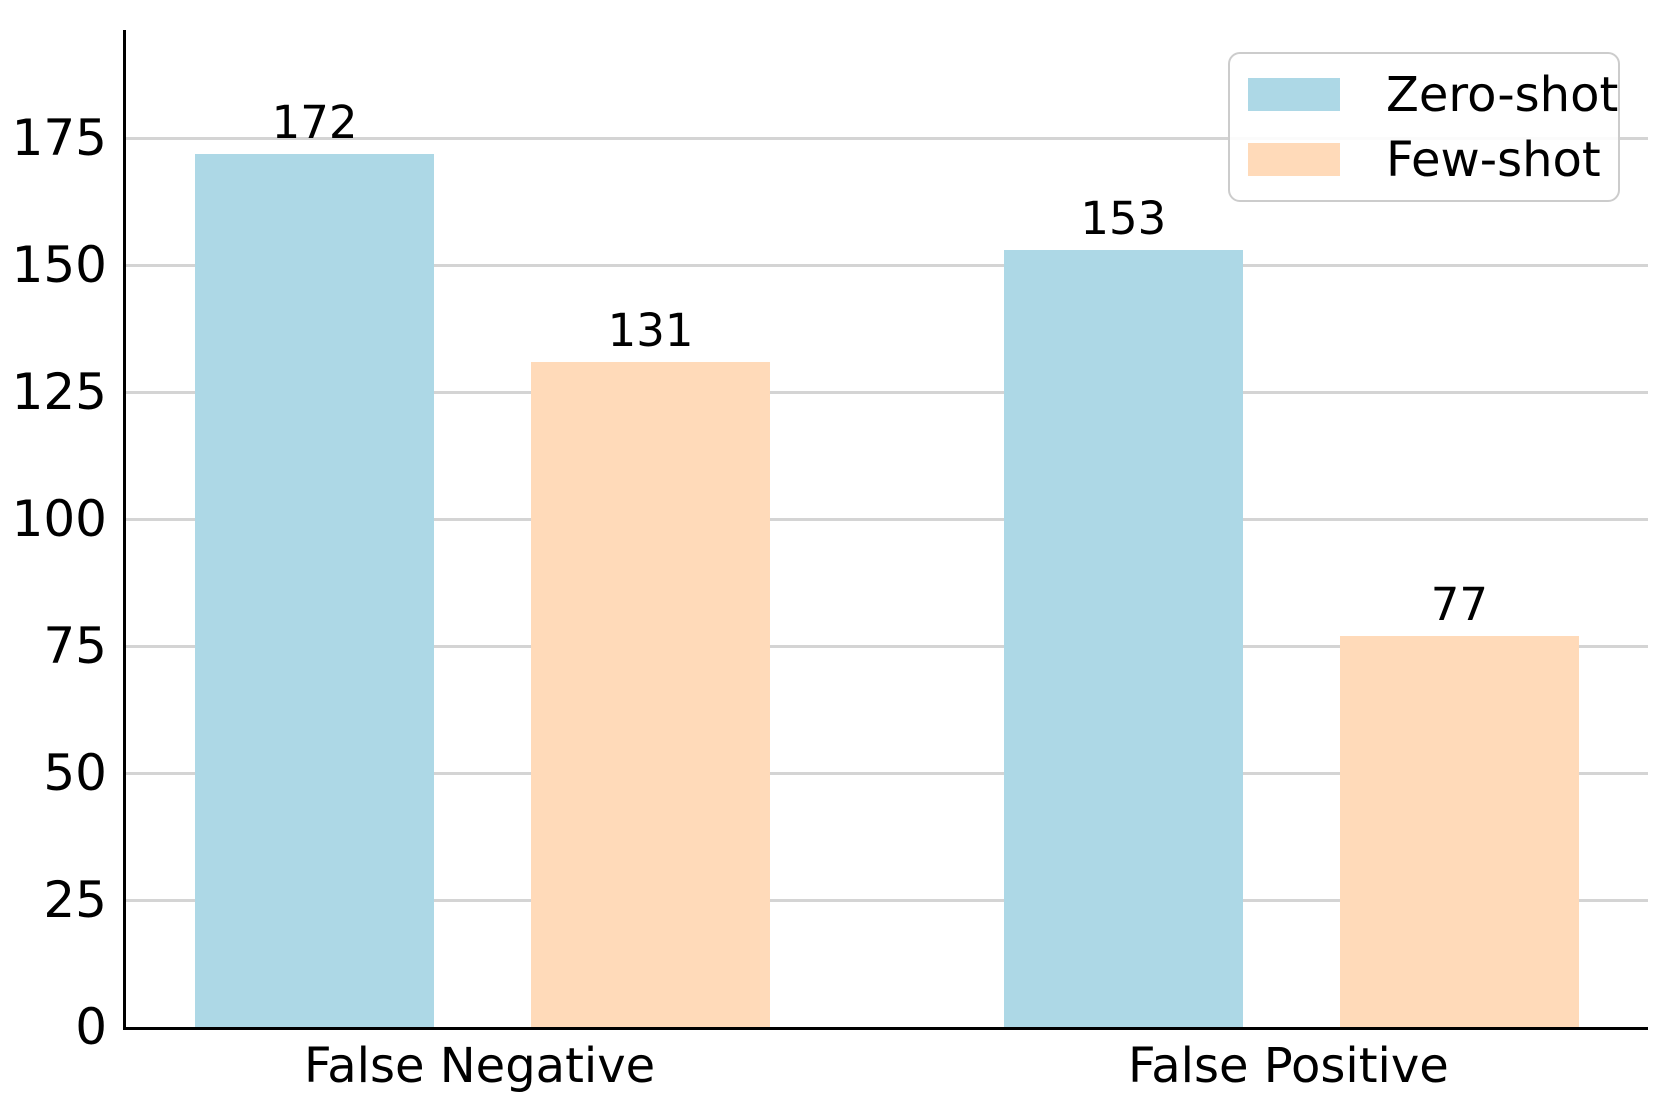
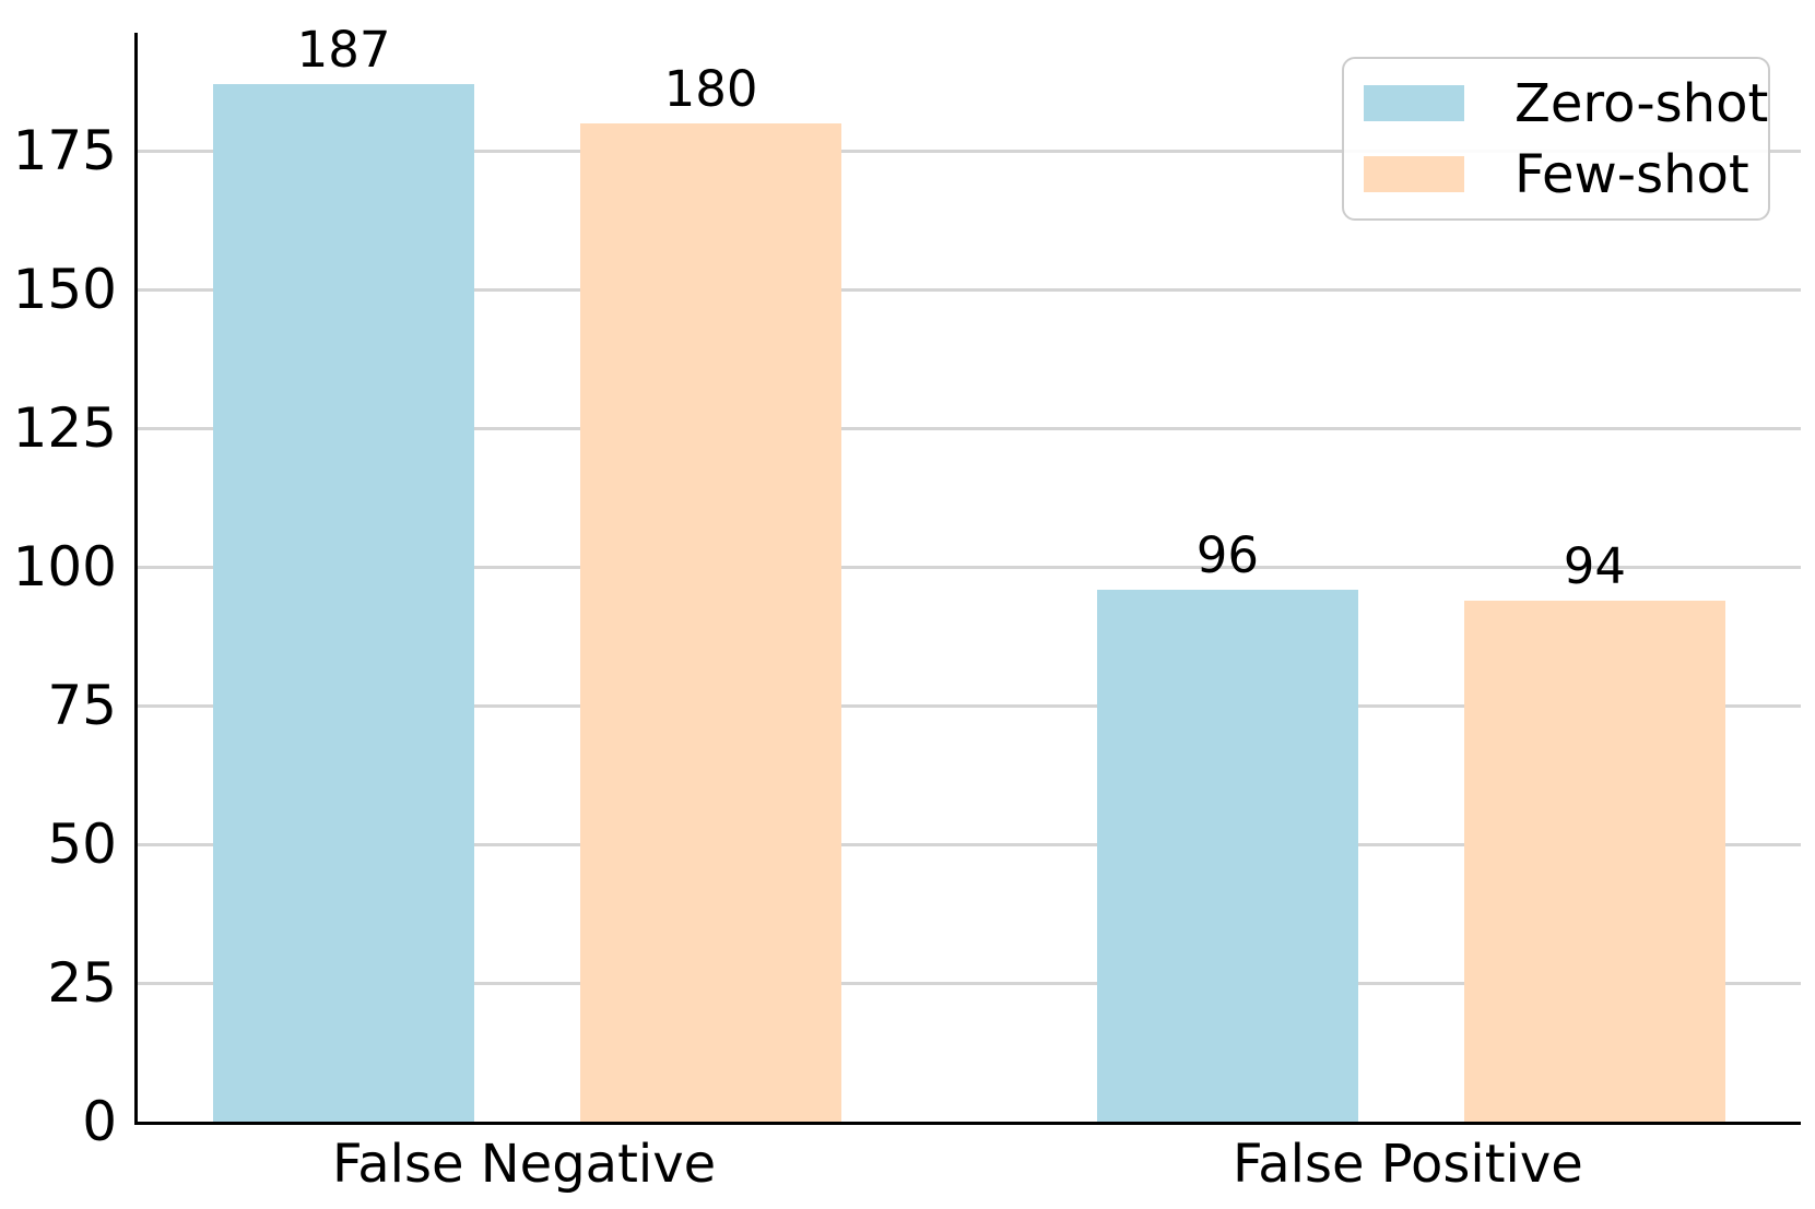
Zero-shot/False Negative: 172 -> 187
Few-shot/False Negative: 131 -> 180
Zero-shot/False Positive: 153 -> 96
Few-shot/False Positive: 77 -> 94
